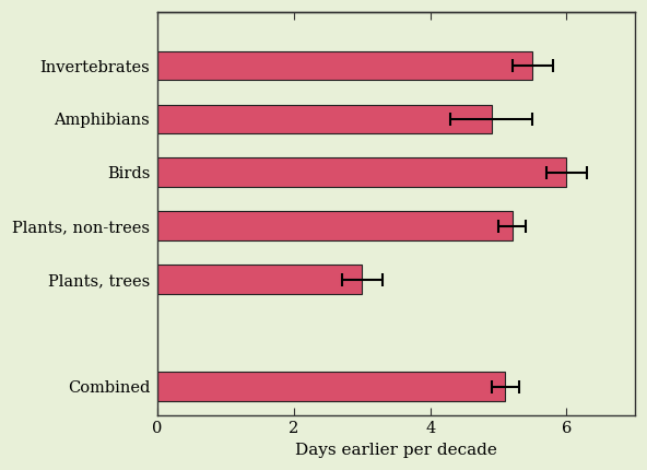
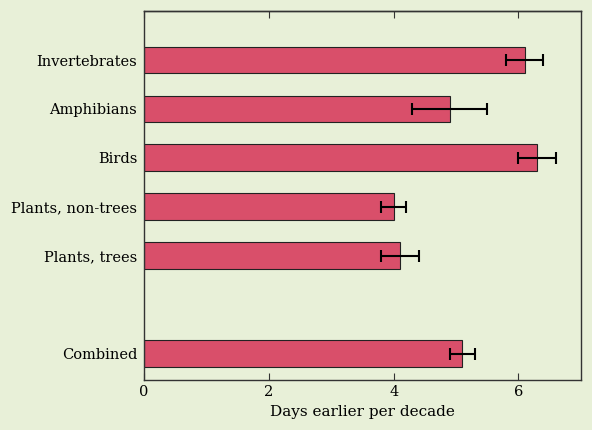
Invertebrates: 5.5 -> 6.1
Birds: 6.0 -> 6.3
Plants, non-trees: 5.2 -> 4.0
Plants, trees: 3.0 -> 4.1
